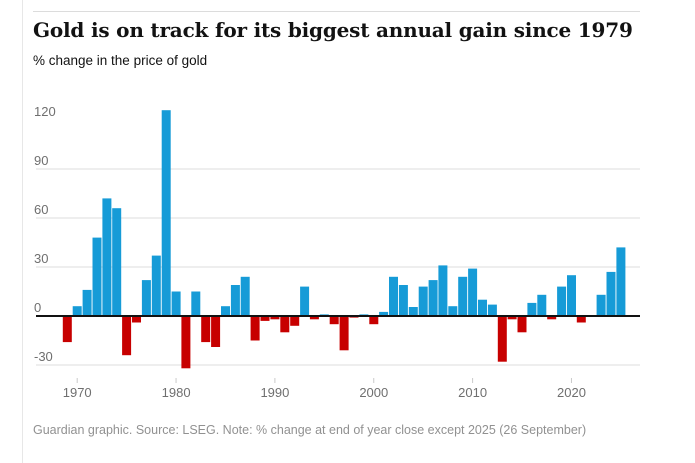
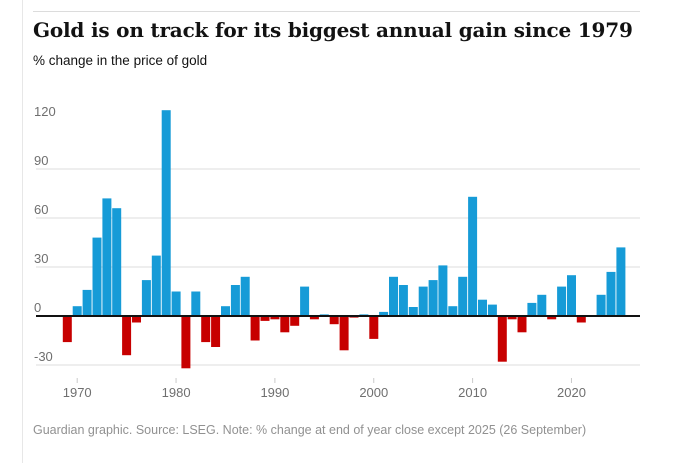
2000: -5 -> -14
2010: 29 -> 73
